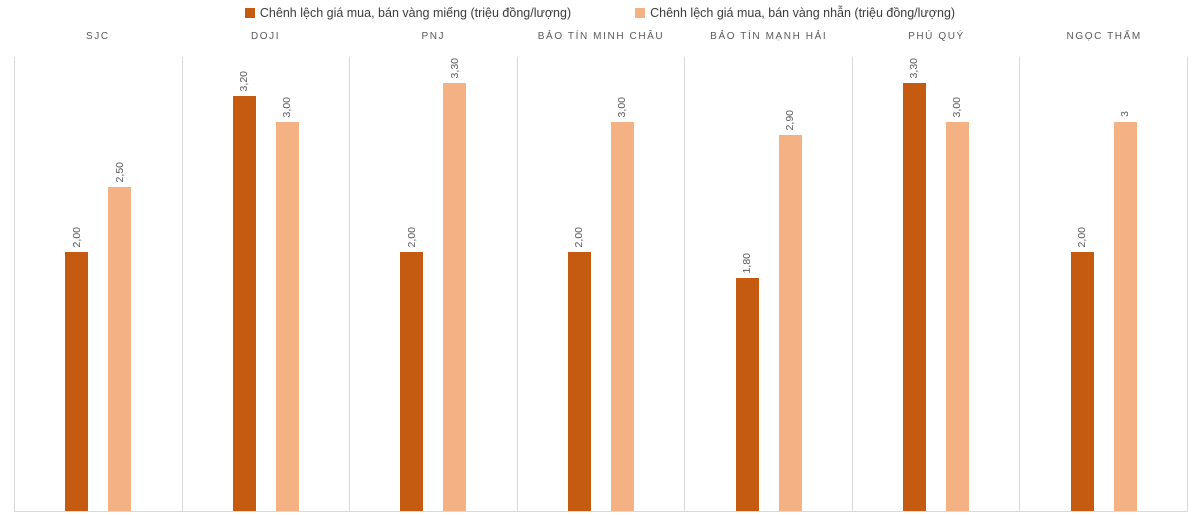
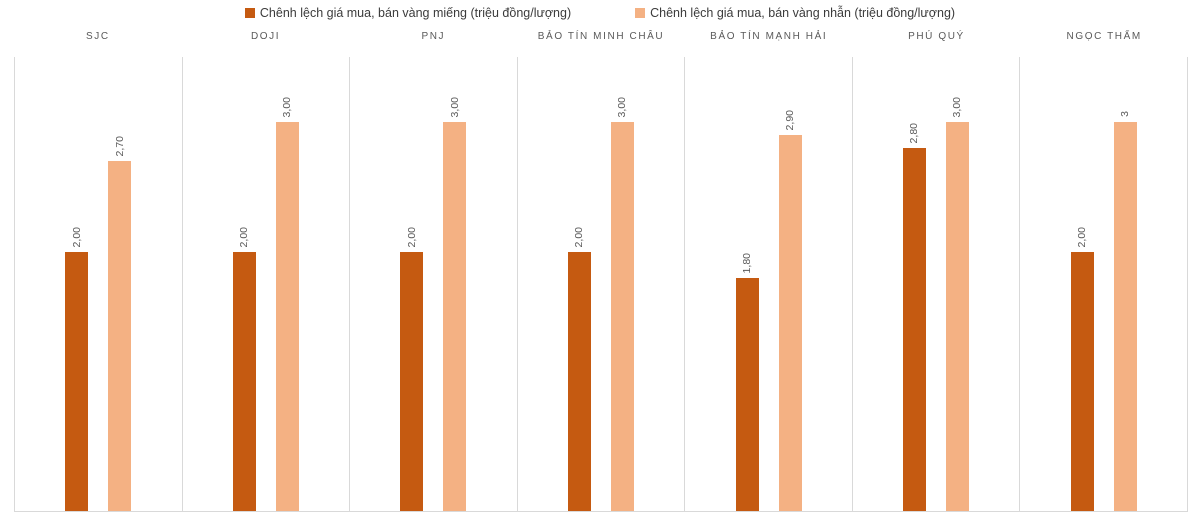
Chênh lệch giá mua, bán vàng nhẫn (triệu đồng/lượng)/SJC: 2,50 -> 2,70
Chênh lệch giá mua, bán vàng miếng (triệu đồng/lượng)/DOJI: 3,20 -> 2,00
Chênh lệch giá mua, bán vàng nhẫn (triệu đồng/lượng)/PNJ: 3,30 -> 3,00
Chênh lệch giá mua, bán vàng miếng (triệu đồng/lượng)/PHÚ QUÝ: 3,30 -> 2,80
